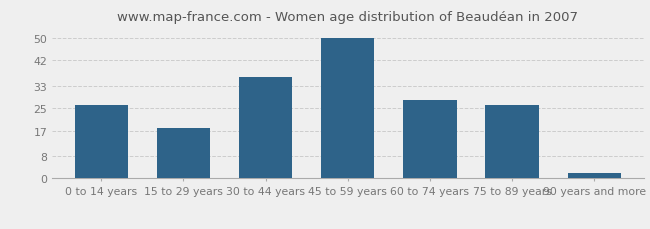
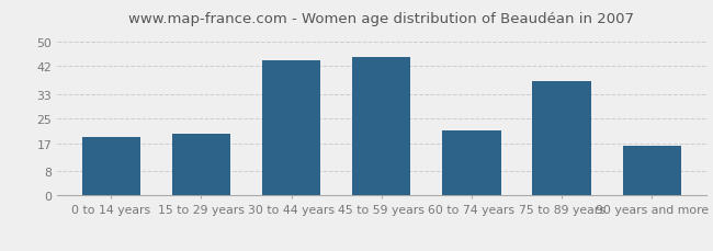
0 to 14 years: 26 -> 19
15 to 29 years: 18 -> 20
30 to 44 years: 36 -> 44
45 to 59 years: 50 -> 45
60 to 74 years: 28 -> 21
75 to 89 years: 26 -> 37
90 years and more: 2 -> 16
